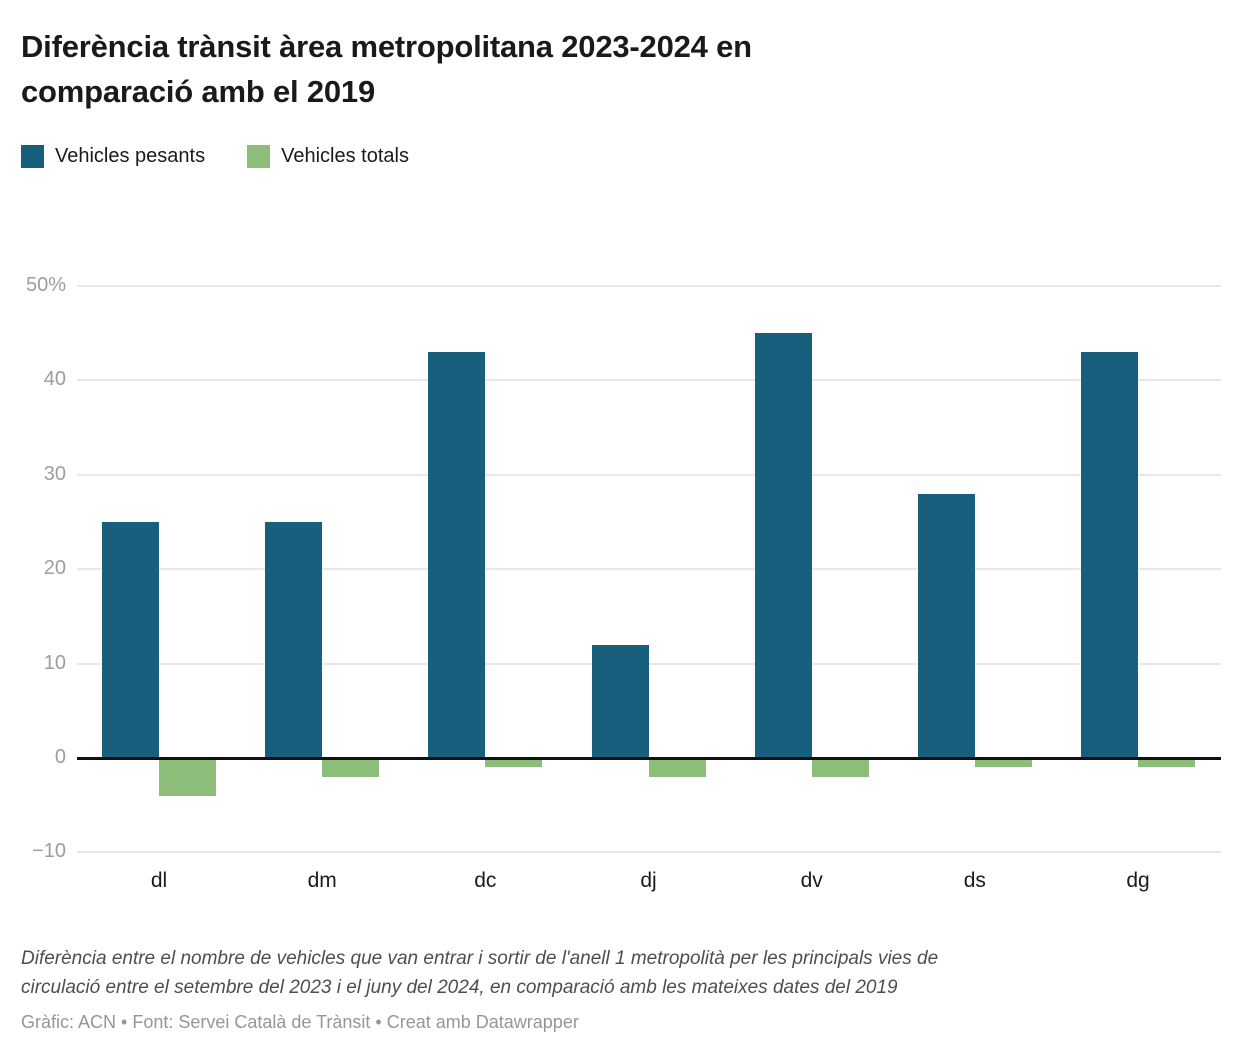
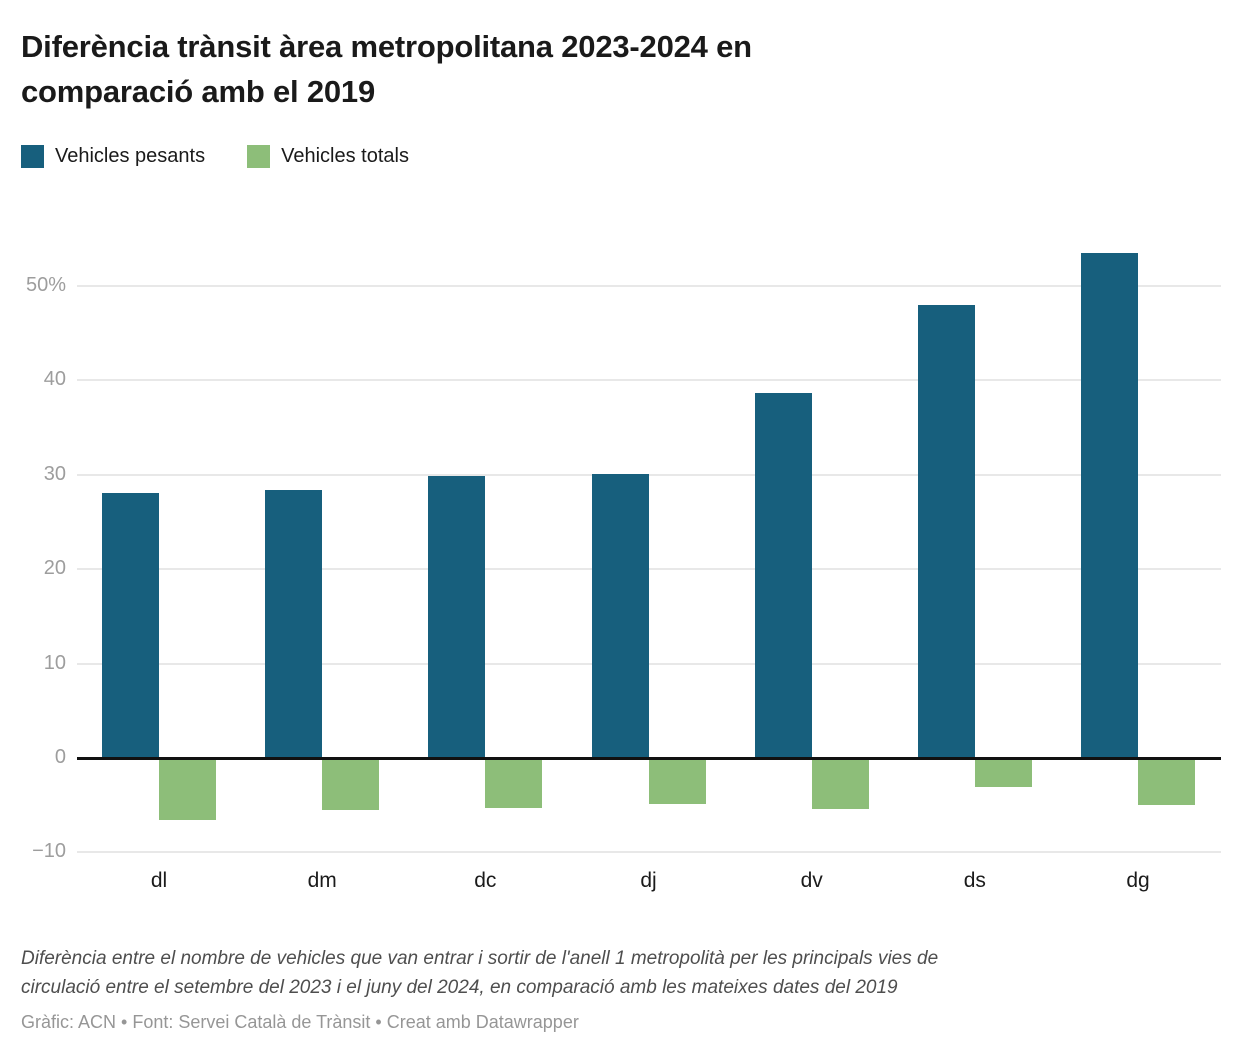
Vehicles pesants/dl: 25% -> 28%
Vehicles totals/dl: -4% -> -7%
Vehicles pesants/dm: 25% -> 28%
Vehicles totals/dm: -2% -> -6%
Vehicles pesants/dc: 43% -> 30%
Vehicles totals/dc: -1% -> -5%
Vehicles pesants/dj: 12% -> 30%
Vehicles totals/dj: -2% -> -5%
Vehicles pesants/dv: 45% -> 39%
Vehicles totals/dv: -2% -> -5%
Vehicles pesants/ds: 28% -> 48%
Vehicles totals/ds: -1% -> -3%
Vehicles pesants/dg: 43% -> 54%
Vehicles totals/dg: -1% -> -5%
